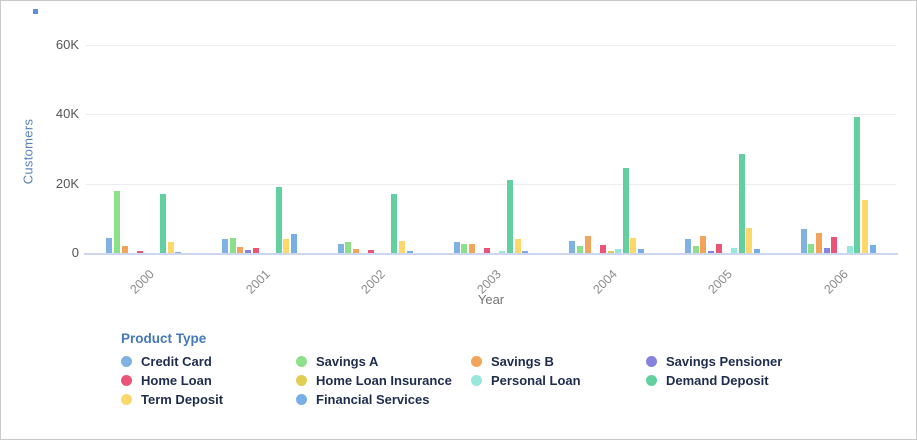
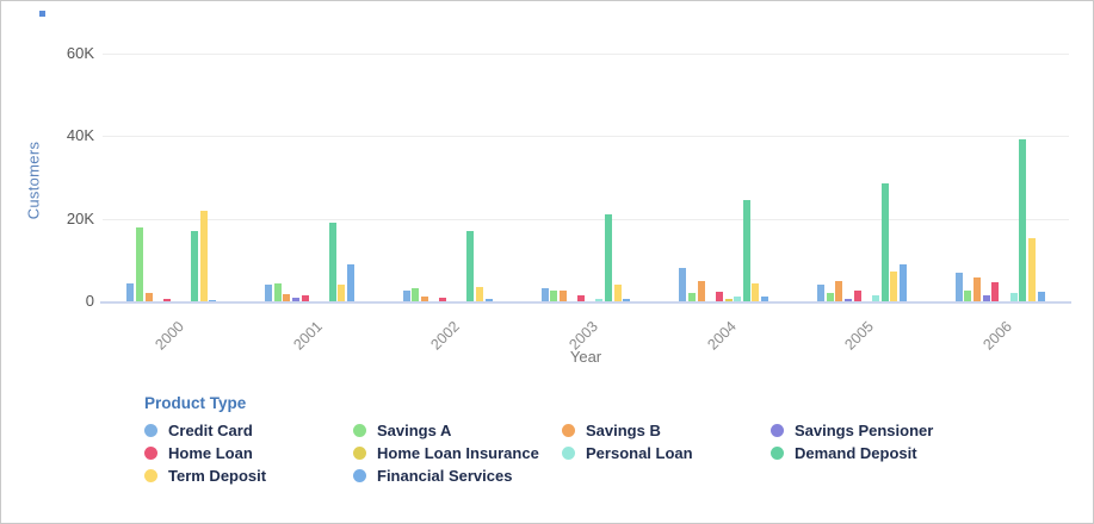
Term Deposit/2000: 3K -> 22K
Financial Services/2001: 6K -> 9K
Credit Card/2004: 4K -> 8K
Financial Services/2005: 1K -> 9K
